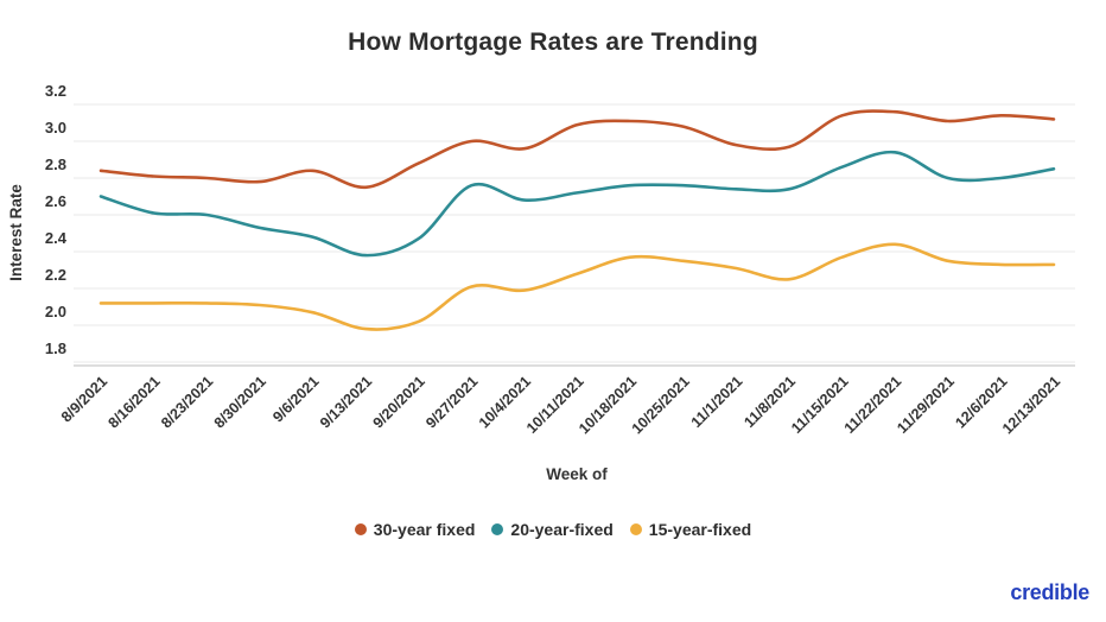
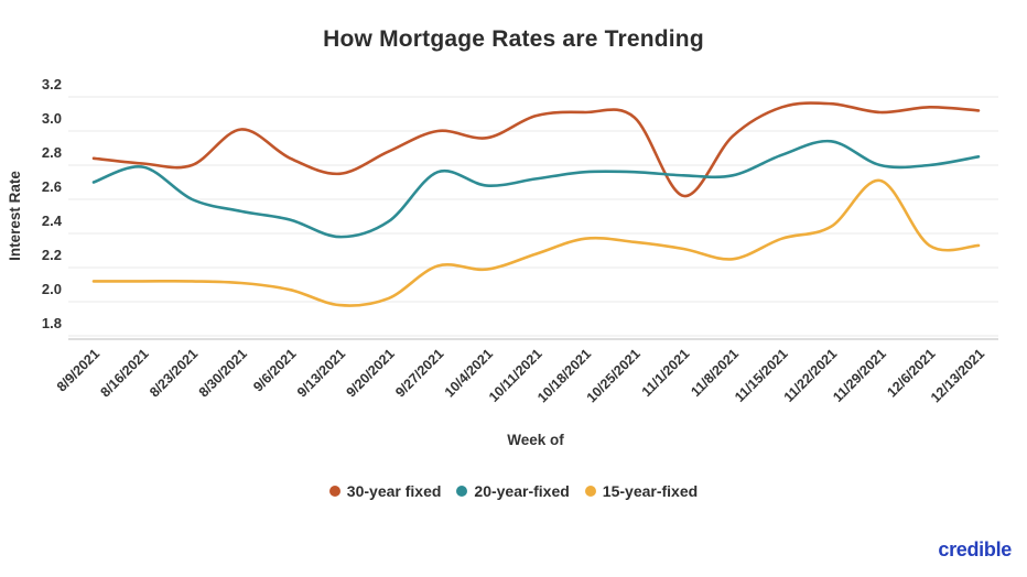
20-year-fixed/8/16/2021: 2.61 -> 2.79
30-year fixed/8/30/2021: 2.78 -> 3.01
30-year fixed/11/1/2021: 2.98 -> 2.62
15-year-fixed/11/29/2021: 2.35 -> 2.71
